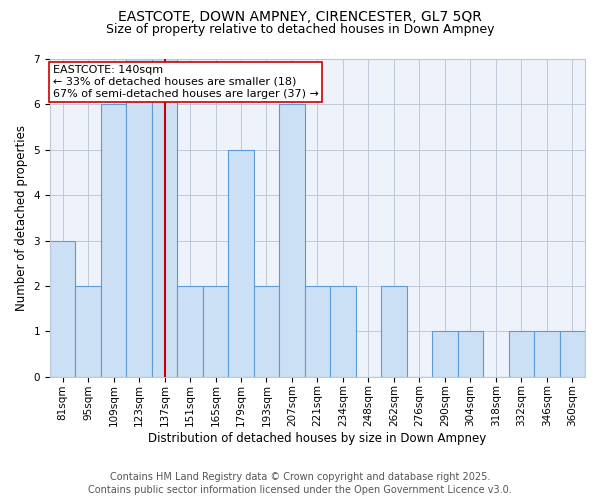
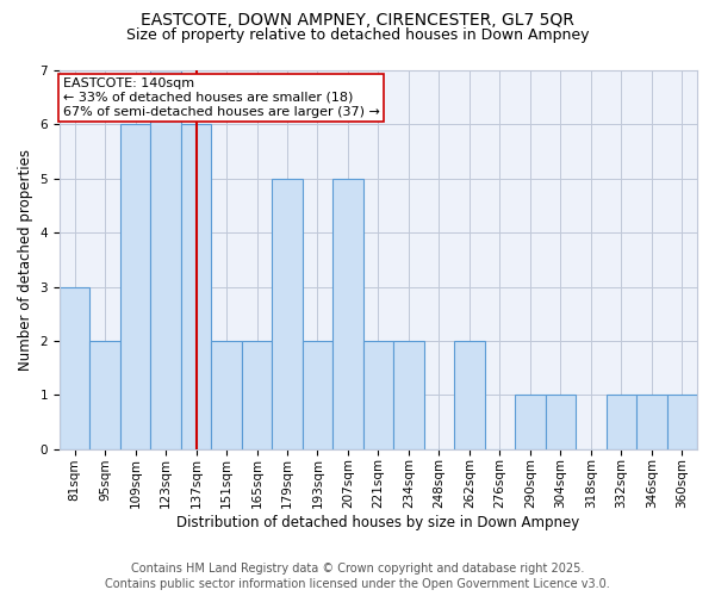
137sqm: 7 -> 6
207sqm: 6 -> 5
